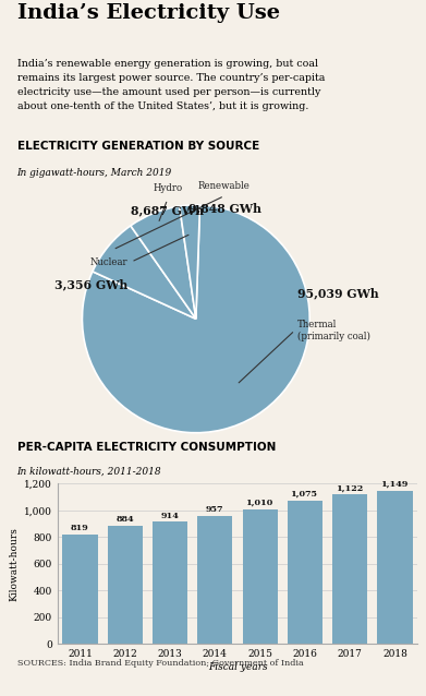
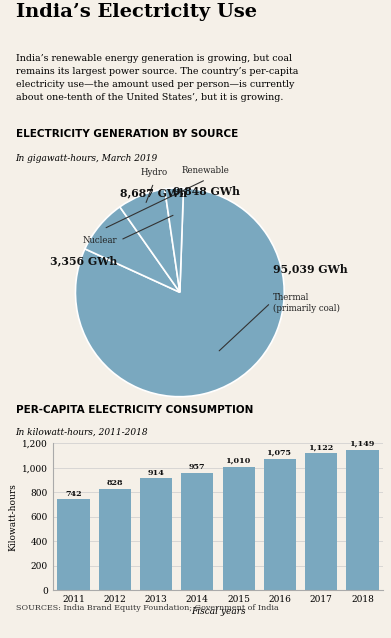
2011: 819 -> 742
2012: 884 -> 828
